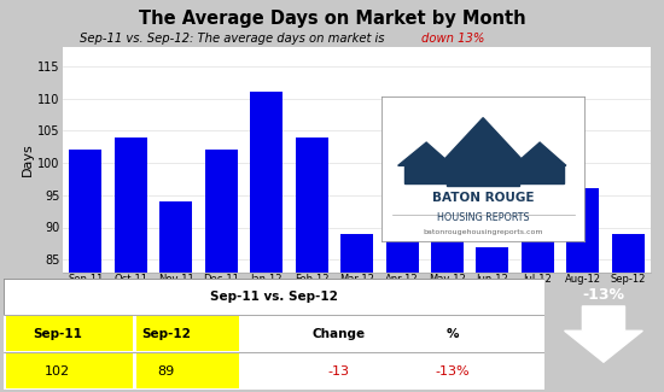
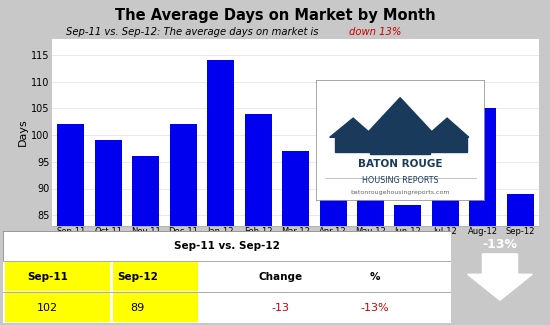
Oct-11: 104 -> 99
Nov-11: 94 -> 96
Jan-12: 111 -> 114
Mar-12: 89 -> 97
Aug-12: 96 -> 105
